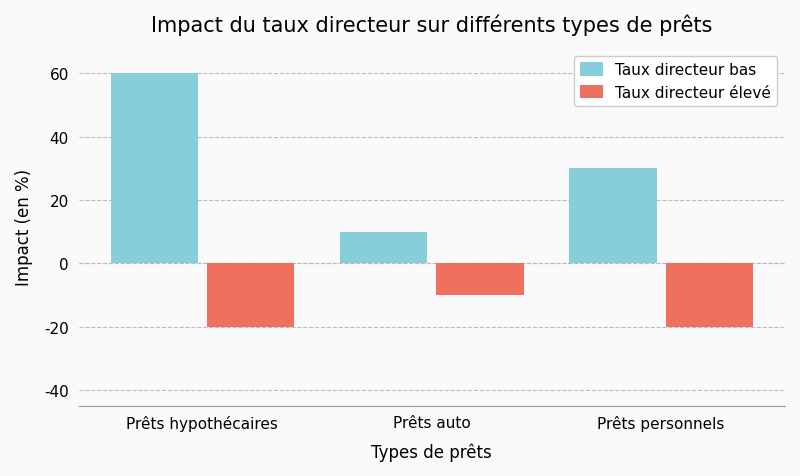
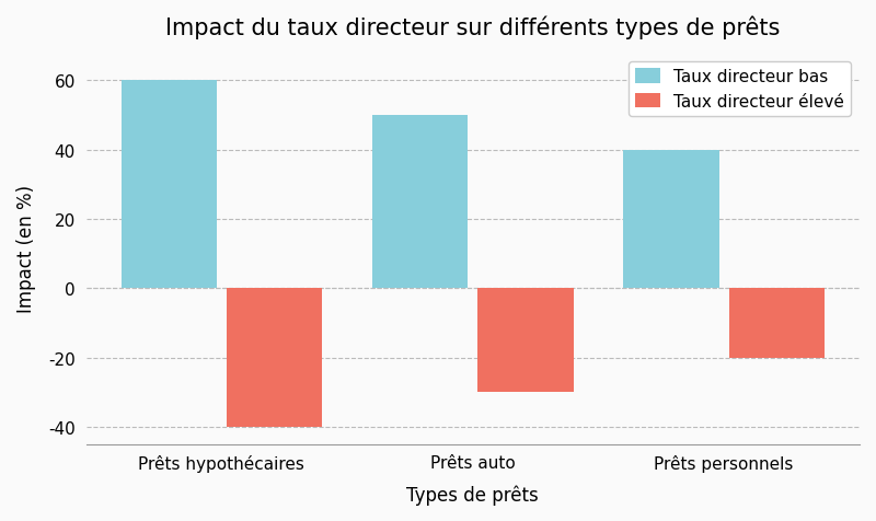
Taux directeur élevé/Prêts hypothécaires: -20 -> -40
Taux directeur bas/Prêts auto: 10 -> 50
Taux directeur élevé/Prêts auto: -10 -> -30
Taux directeur bas/Prêts personnels: 30 -> 40
